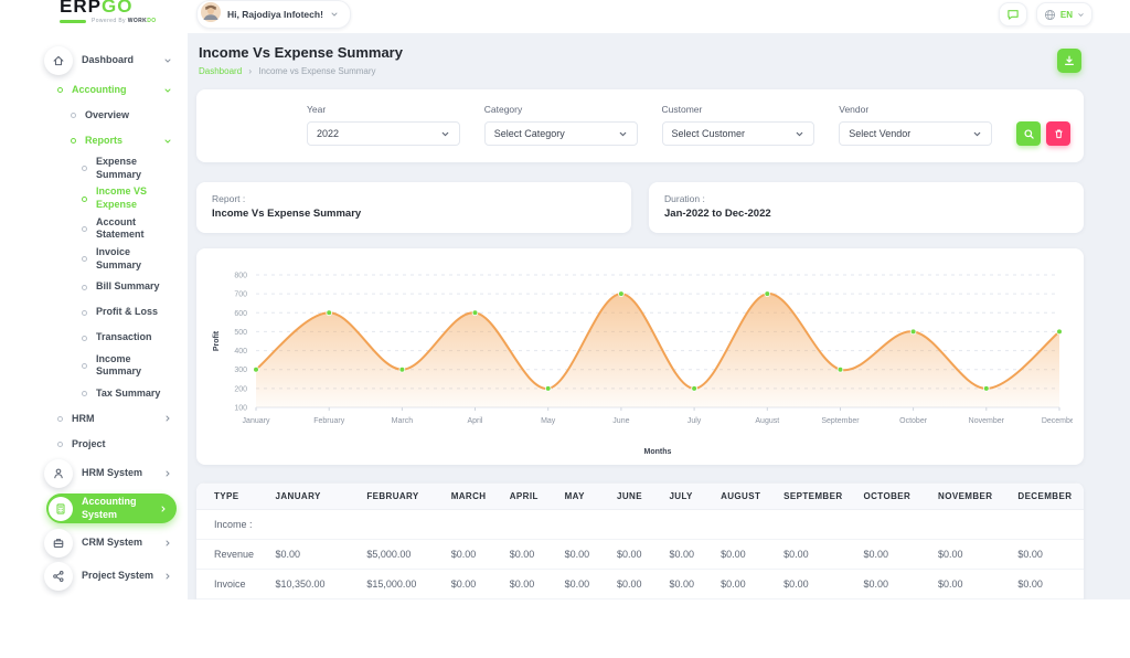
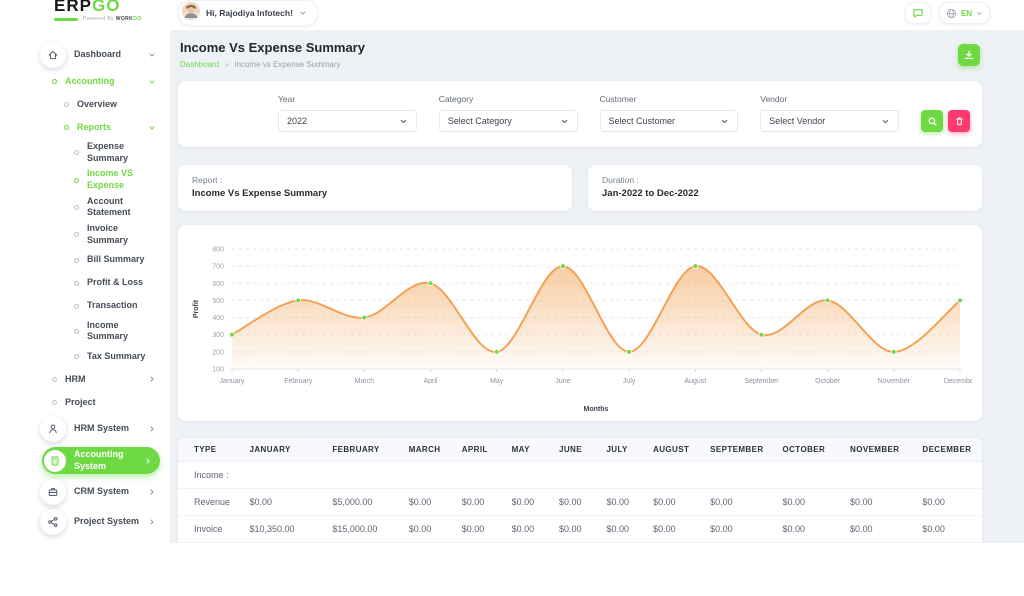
February: 600 -> 500
March: 300 -> 400
